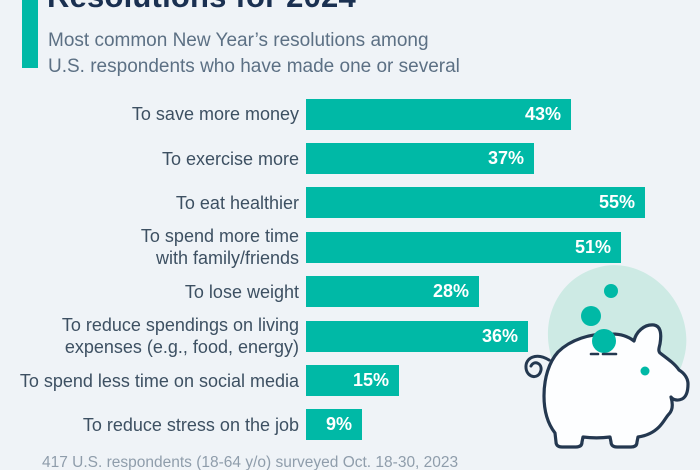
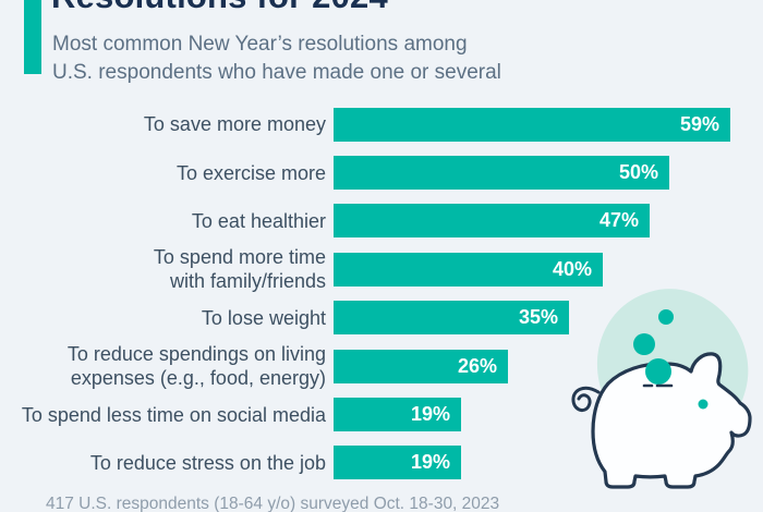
To save more money: 43% -> 59%
To exercise more: 37% -> 50%
To eat healthier: 55% -> 47%
To spend more time with family/friends: 51% -> 40%
To lose weight: 28% -> 35%
To reduce spendings on living expenses (e.g., food, energy): 36% -> 26%
To spend less time on social media: 15% -> 19%
To reduce stress on the job: 9% -> 19%
